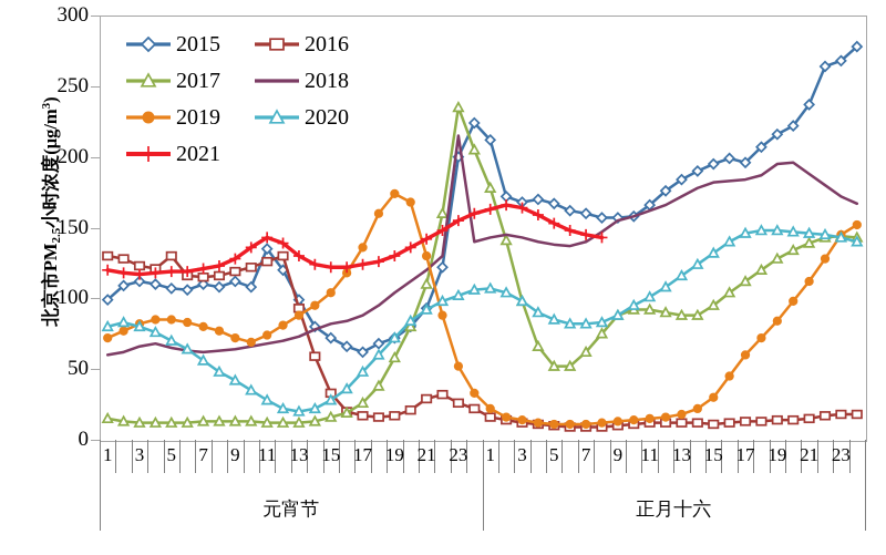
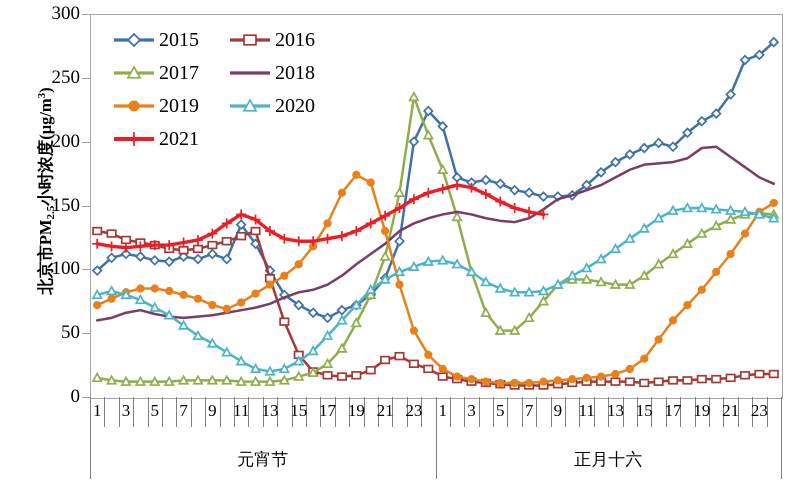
2016/5: 130 -> 119
2018/23: 215 -> 136
